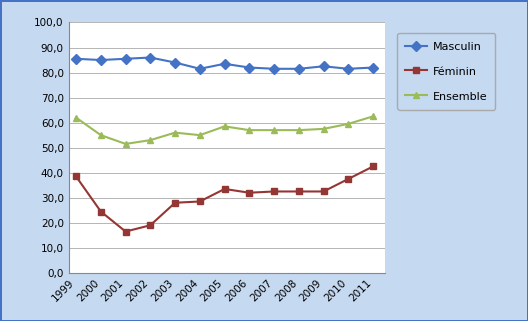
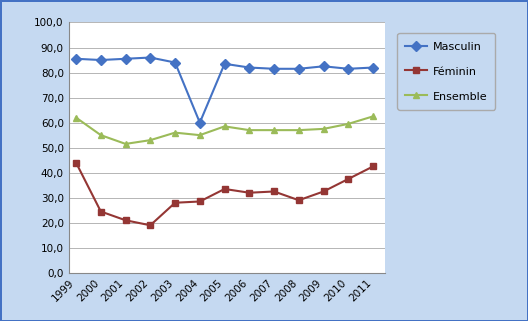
Féminin/1999: 38,5 -> 44,0
Féminin/2001: 16,5 -> 21,0
Masculin/2004: 81,5 -> 60,0
Féminin/2008: 32,5 -> 29,0
